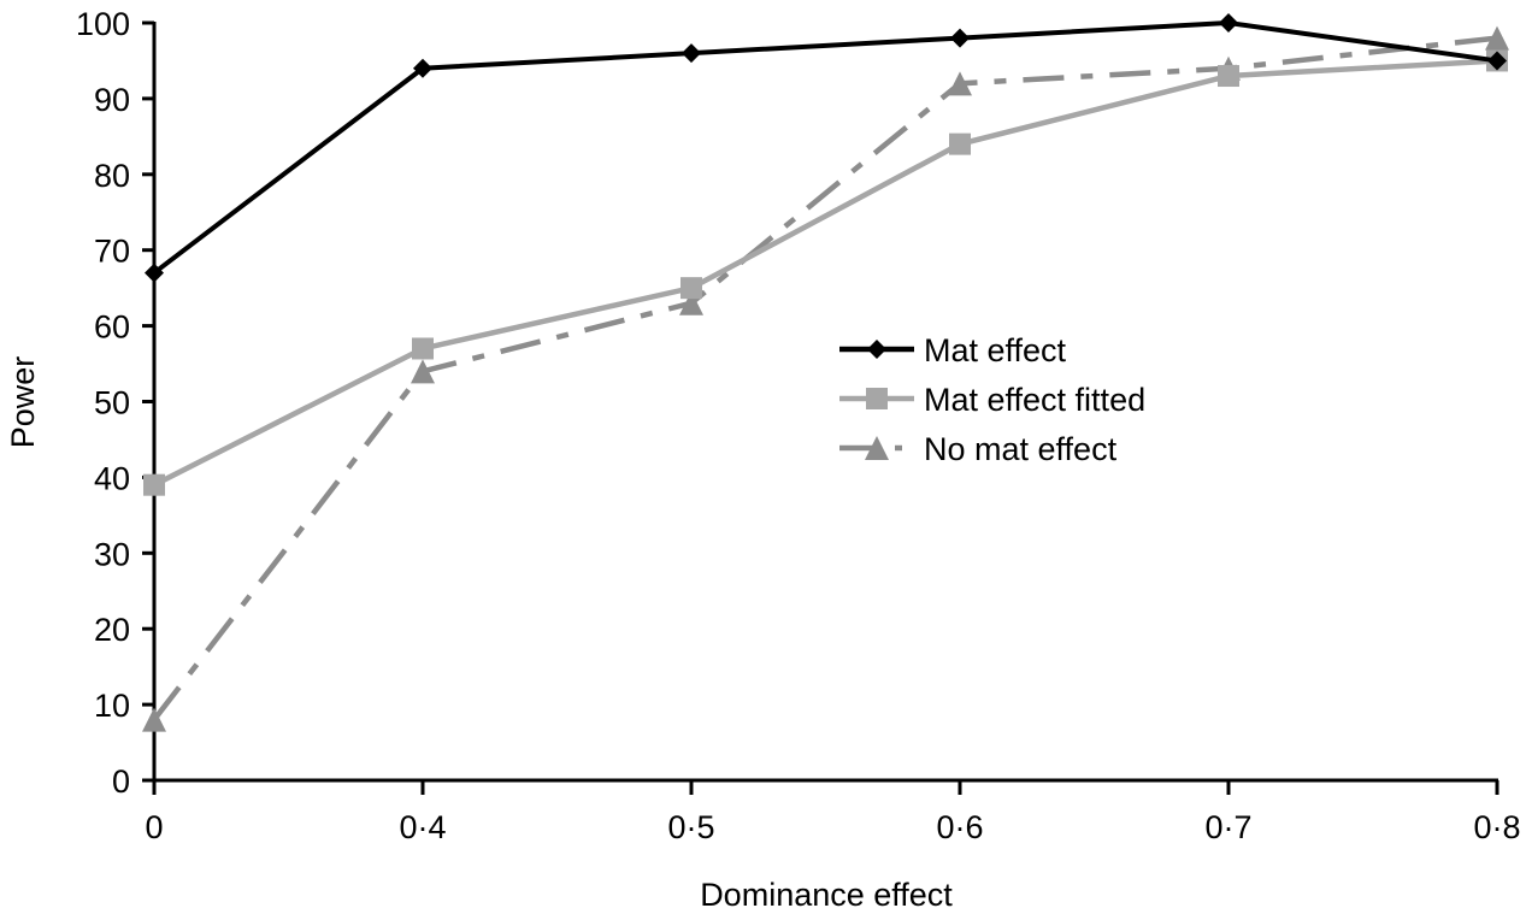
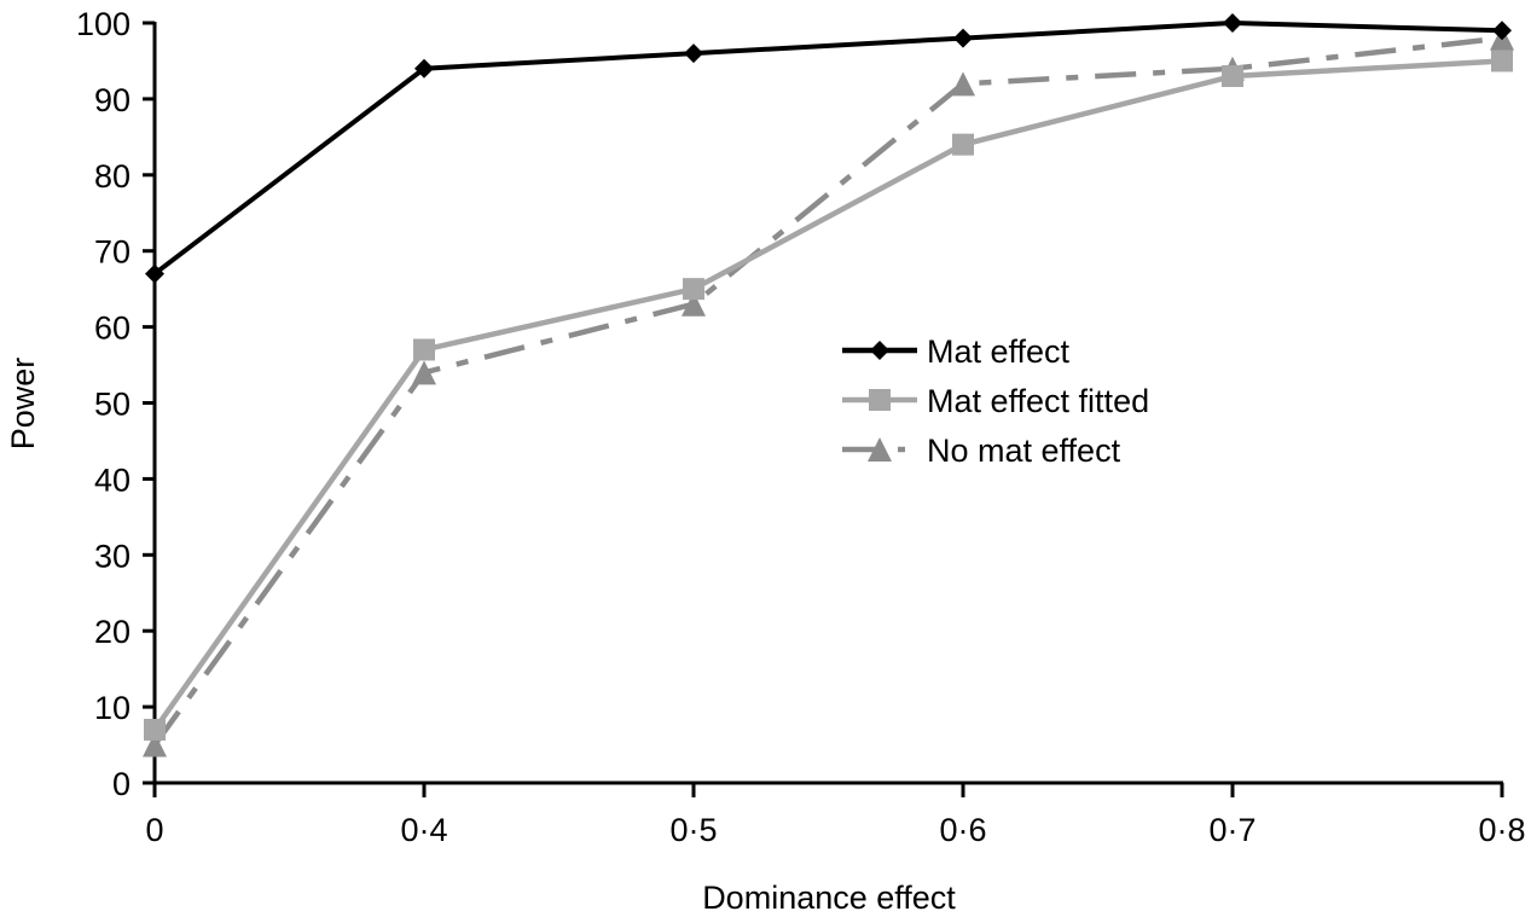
Mat effect fitted/0: 39 -> 7
No mat effect/0: 8 -> 5
Mat effect/0·8: 95 -> 99
